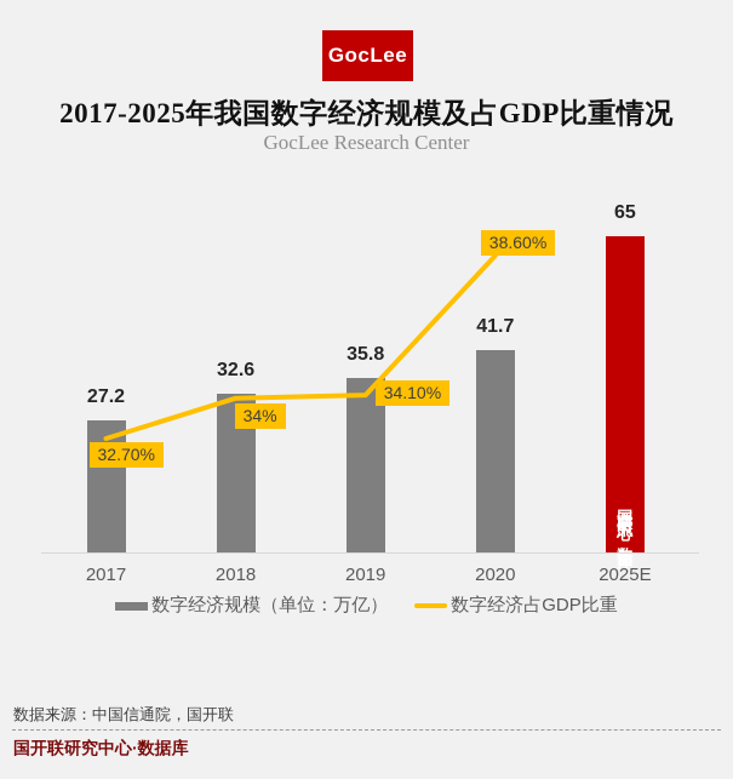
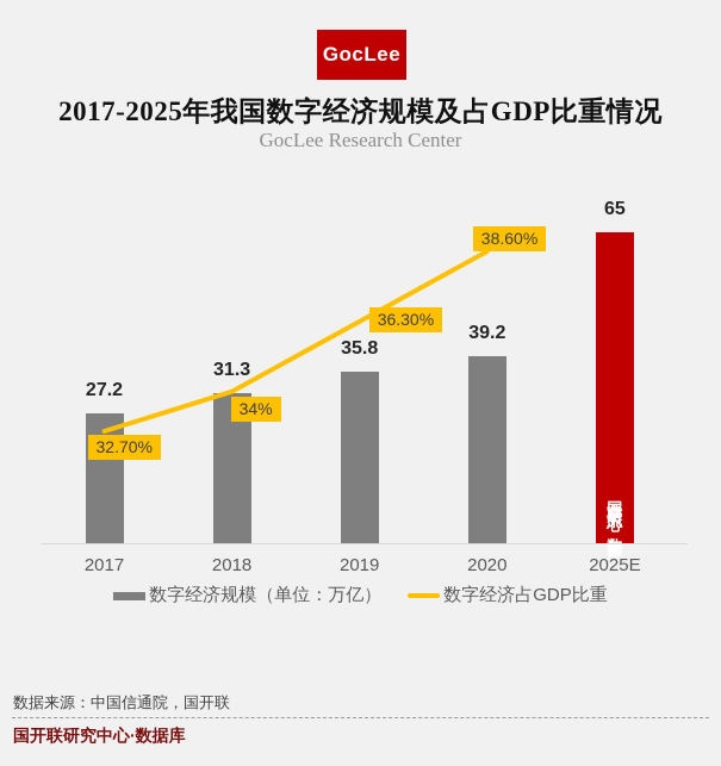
数字经济规模（单位：万亿）/2018: 32.6 -> 31.3
数字经济占GDP比重/2019: 34.10% -> 36.30%
数字经济规模（单位：万亿）/2020: 41.7 -> 39.2
